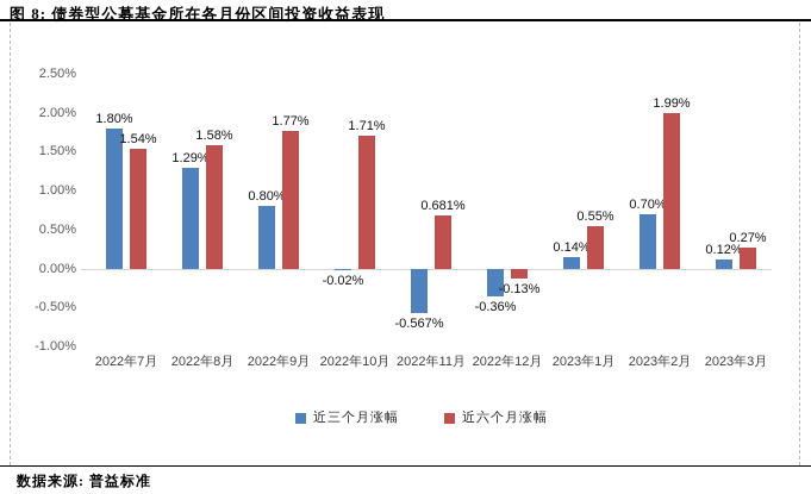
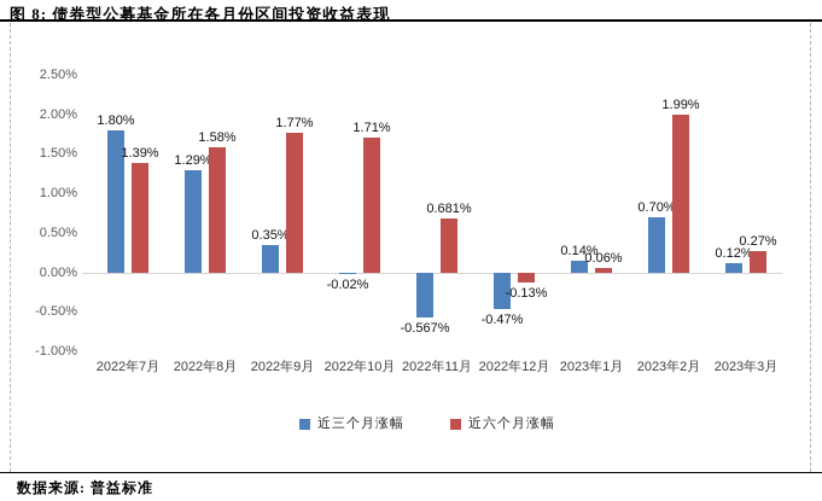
近六个月涨幅/2022年7月: 1.54% -> 1.39%
近三个月涨幅/2022年9月: 0.80% -> 0.35%
近三个月涨幅/2022年12月: -0.36% -> -0.47%
近六个月涨幅/2023年1月: 0.55% -> 0.06%
